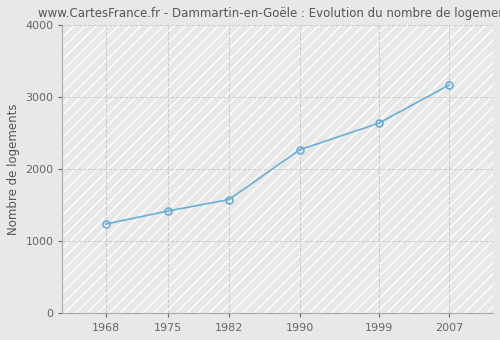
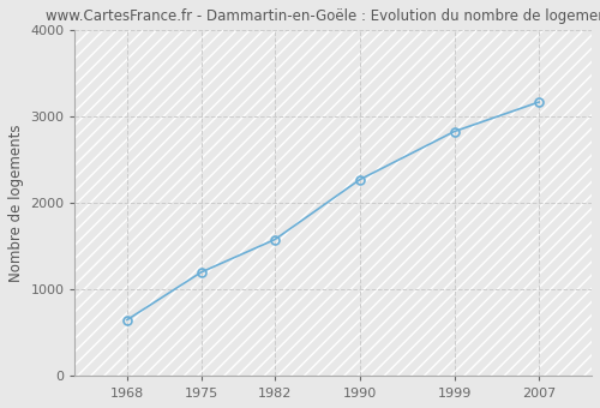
1968: 1240 -> 650
1975: 1420 -> 1200
1999: 2640 -> 2830
